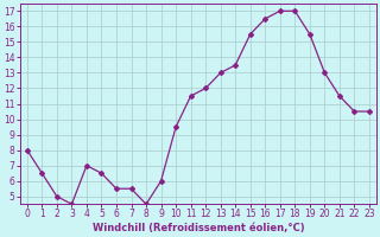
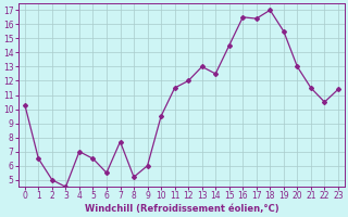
0: 8.0 -> 10.3
7: 5.5 -> 7.7
8: 4.5 -> 5.2
14: 13.5 -> 12.5
15: 15.5 -> 14.5
17: 17.0 -> 16.4
23: 10.5 -> 11.4
